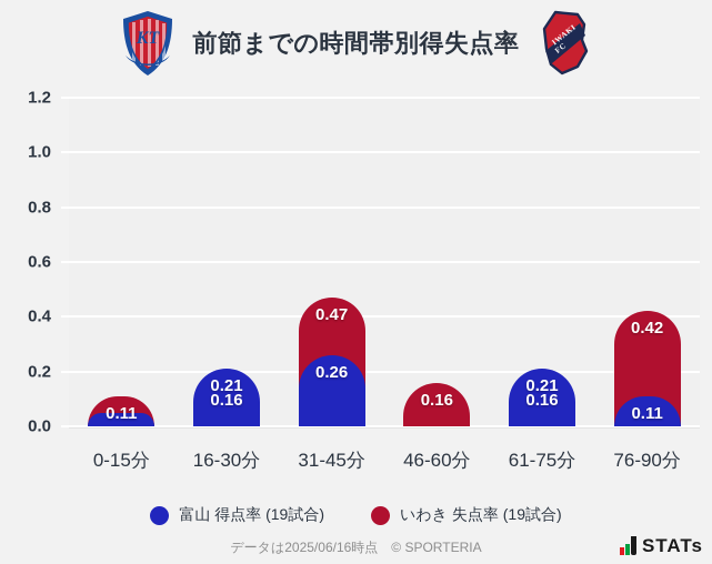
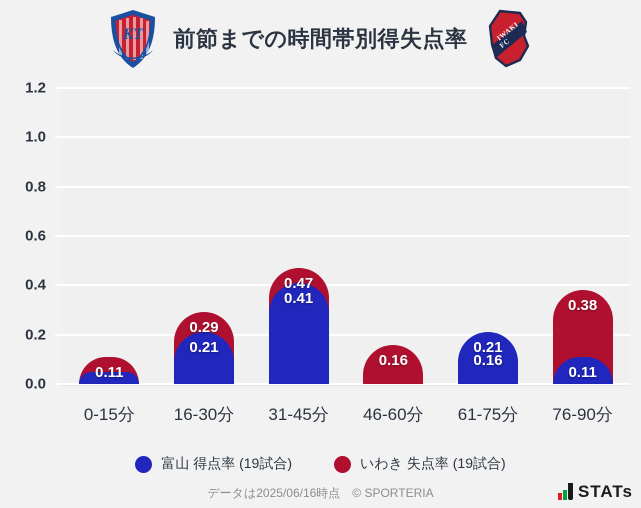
いわき 失点率 (19試合)/16-30分: 0.16 -> 0.29
富山 得点率 (19試合)/31-45分: 0.26 -> 0.41
いわき 失点率 (19試合)/76-90分: 0.42 -> 0.38
